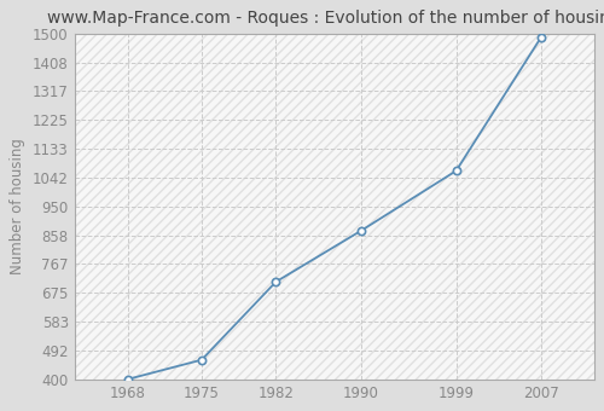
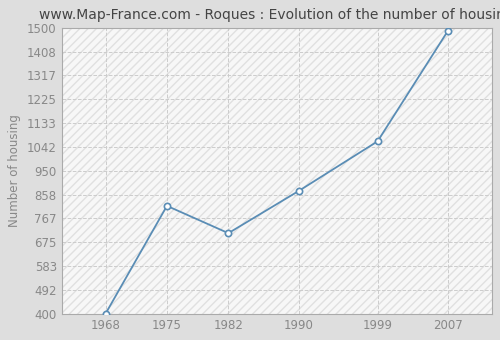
1975: 462 -> 815
